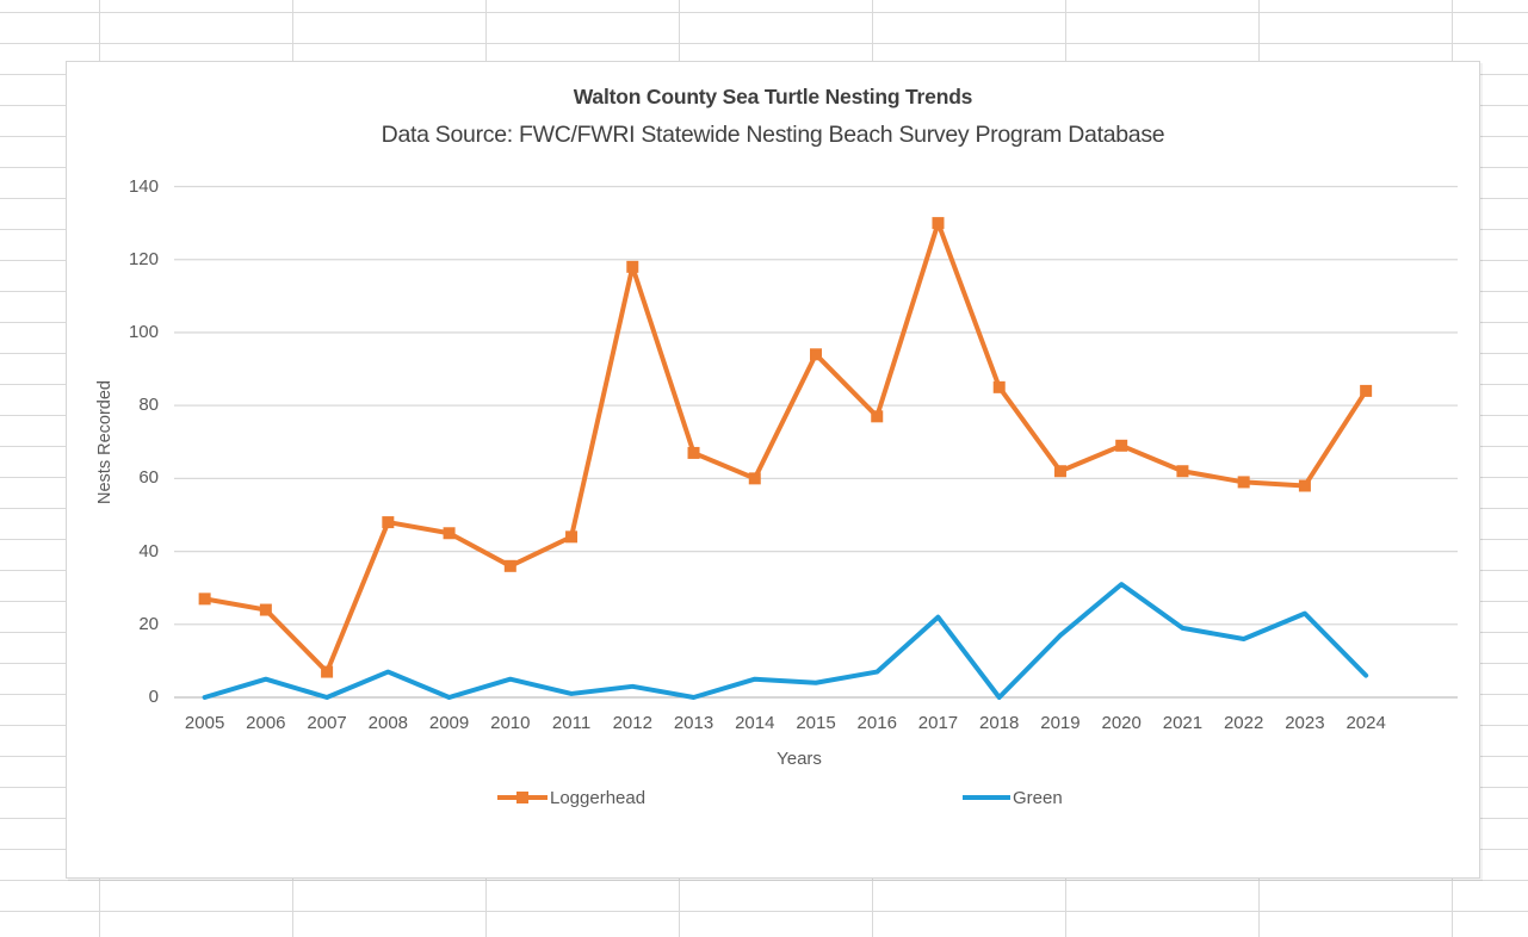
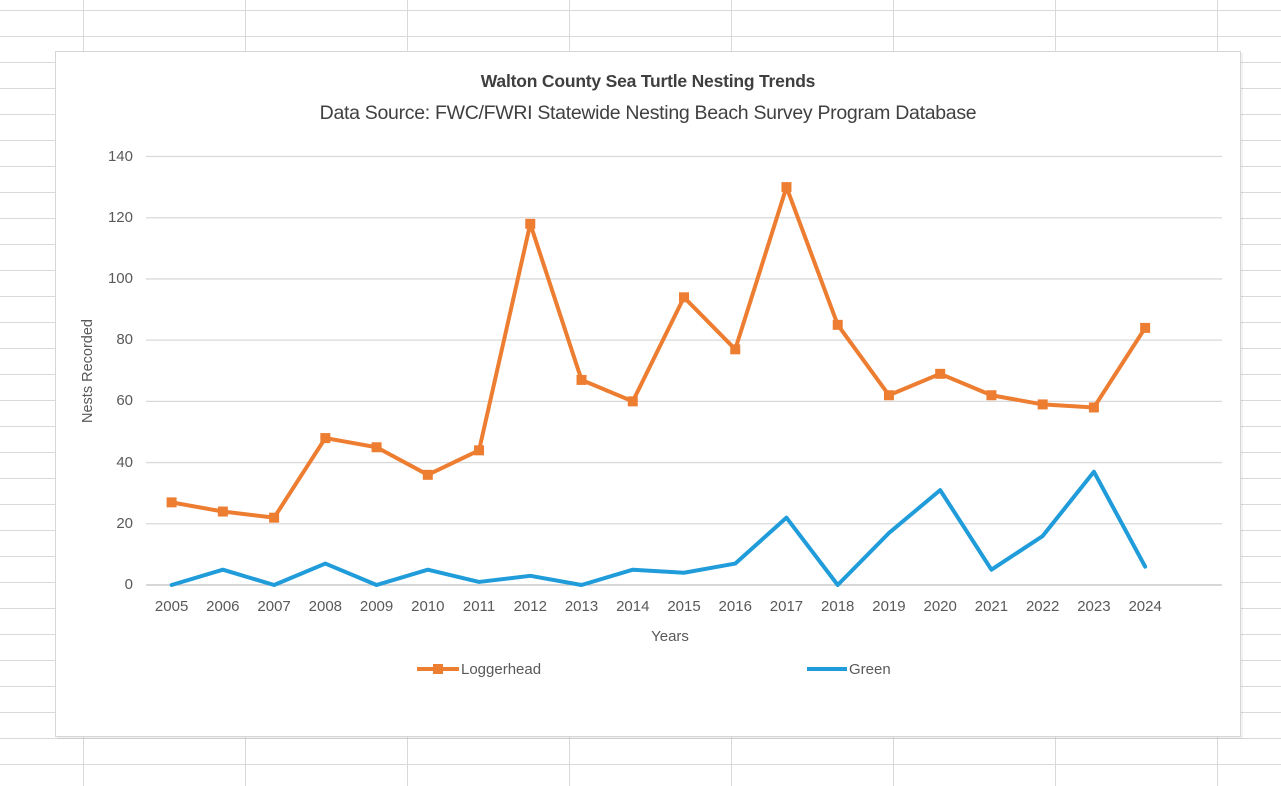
Loggerhead/2007: 7 -> 22
Green/2021: 19 -> 5
Green/2023: 23 -> 37
